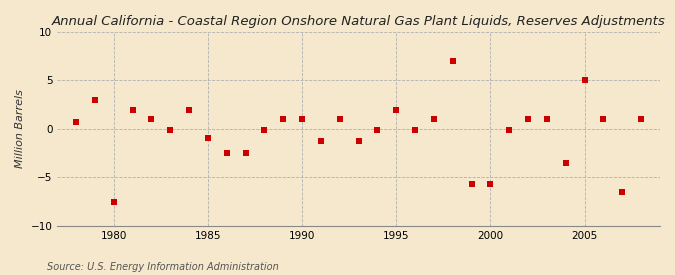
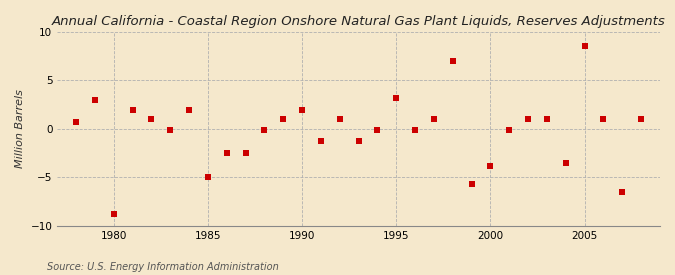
1980: -7.5 -> -8.8
1985: -0.9 -> -5.0
1990: 1.0 -> 2.0
1995: 2.0 -> 3.2
2000: -5.7 -> -3.8
2005: 5.0 -> 8.6
